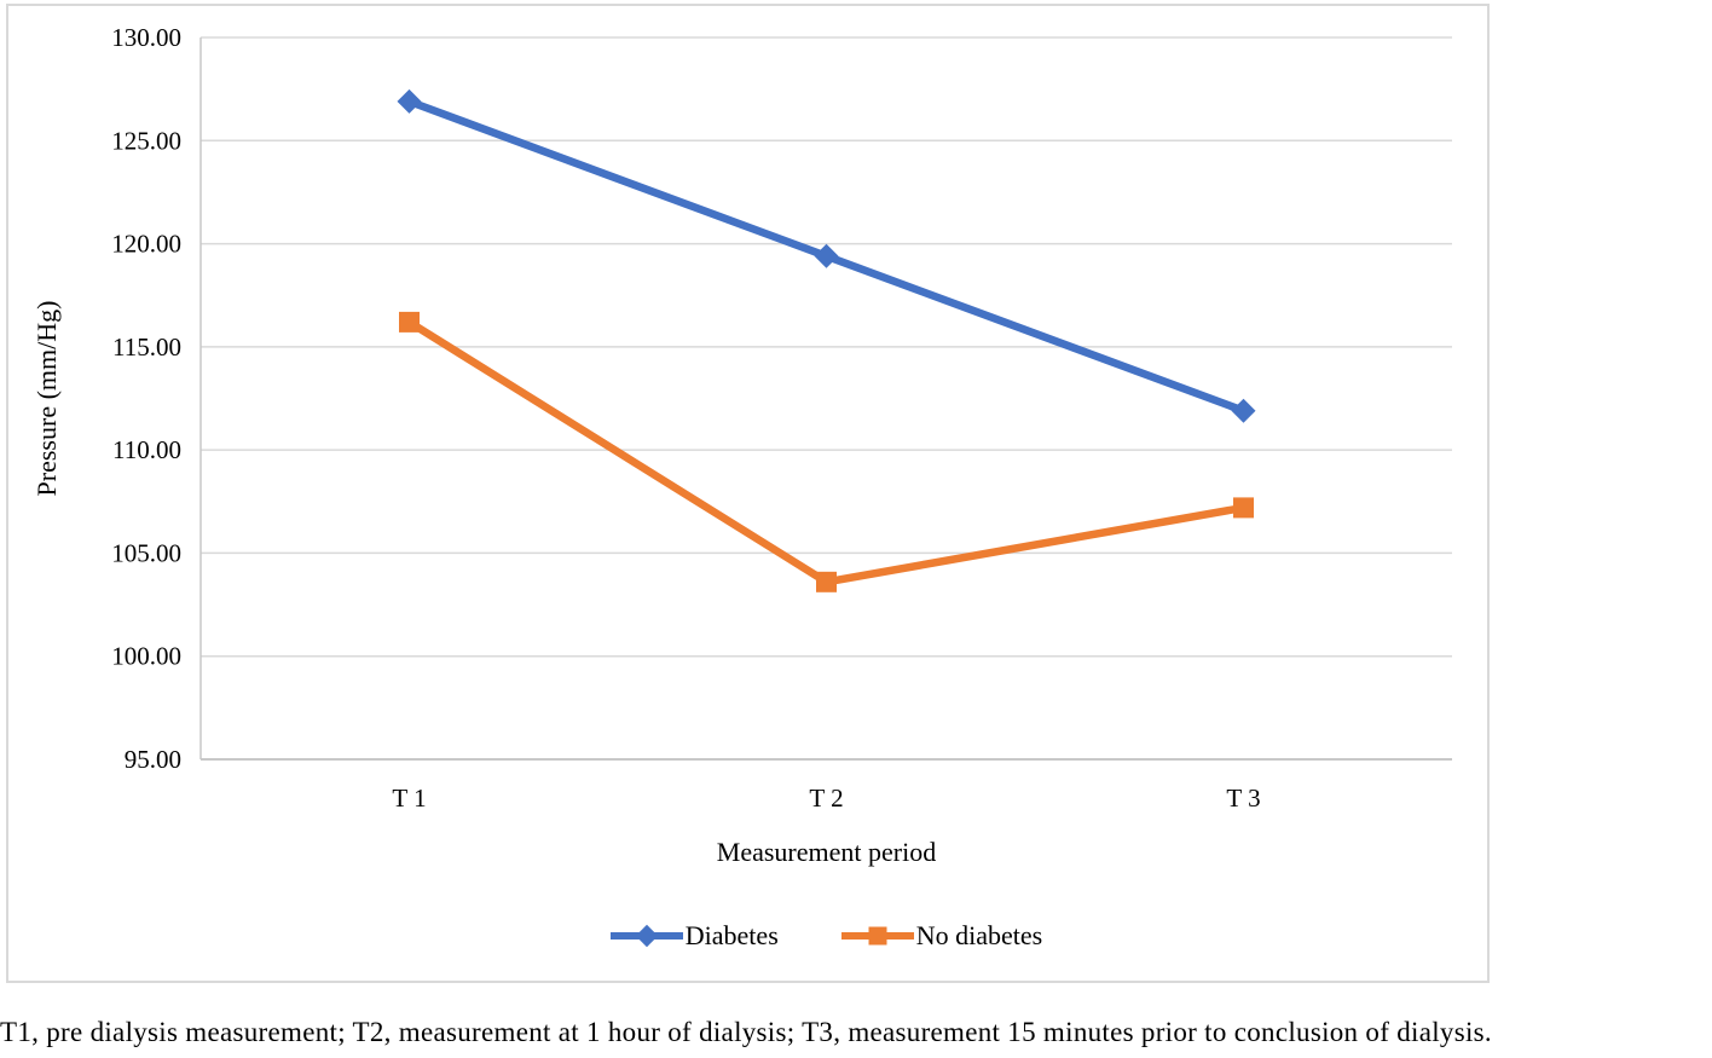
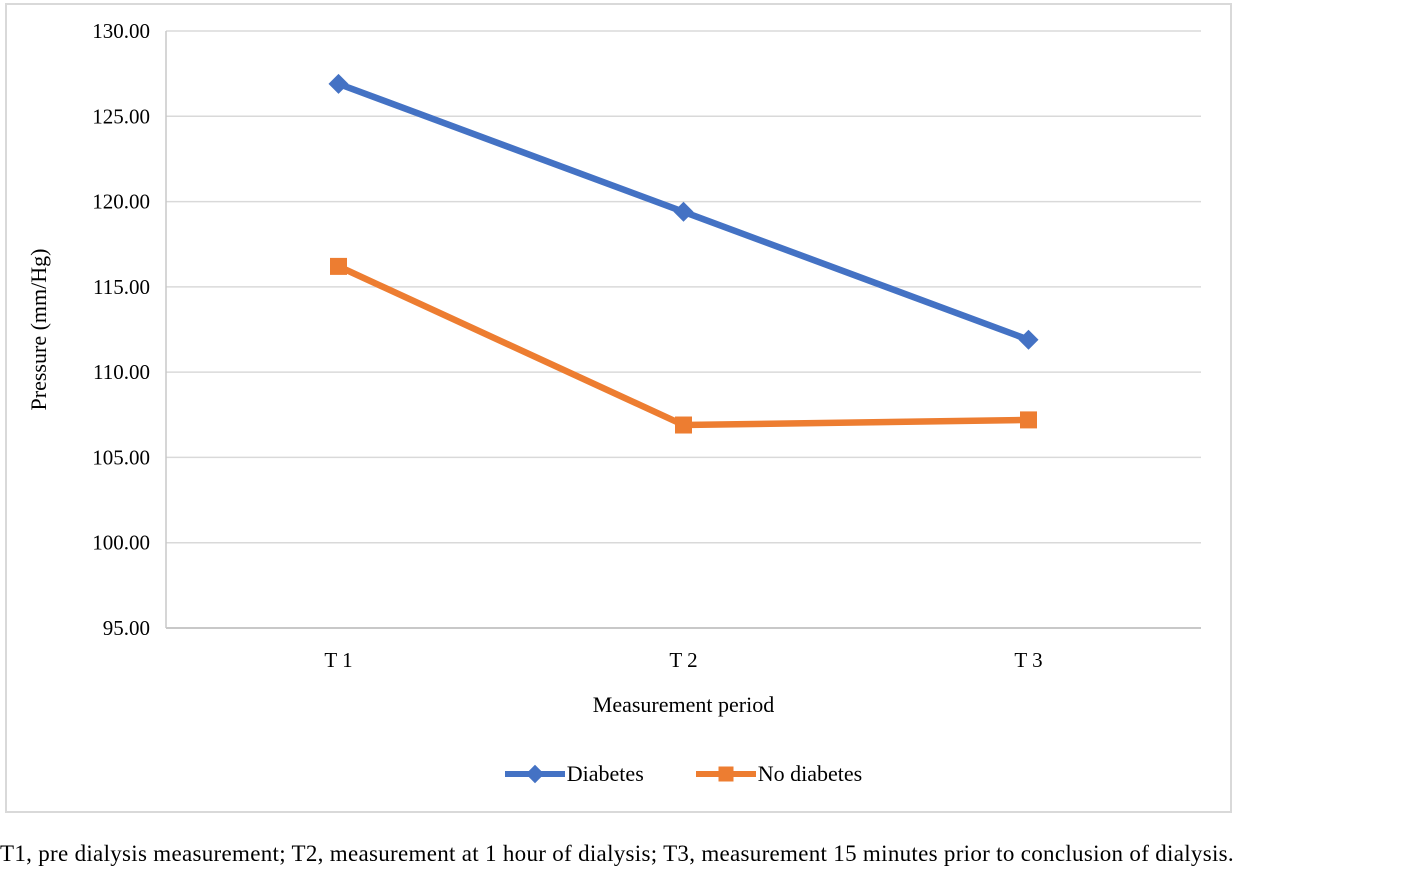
No diabetes/T 2: 103.6 -> 106.9
